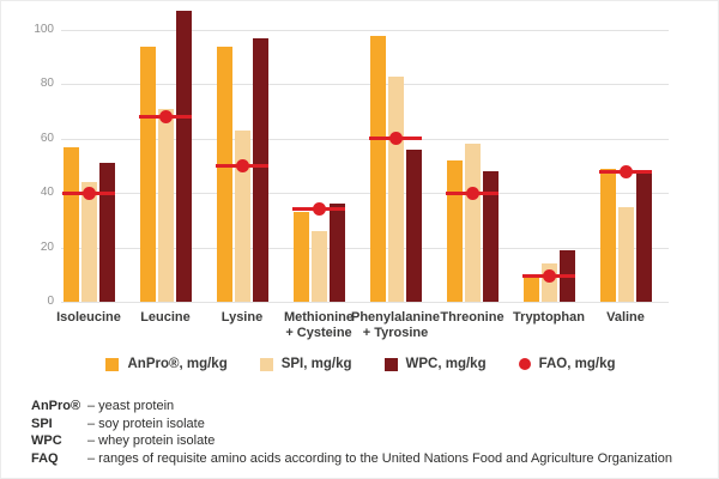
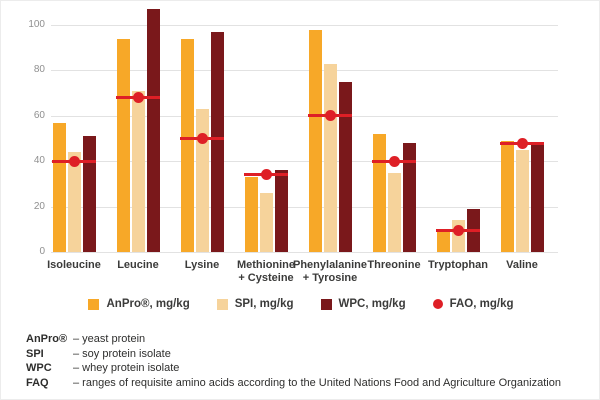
WPC, mg/kg/Phenylalanine + Tyrosine: 56 -> 75
SPI, mg/kg/Threonine: 58 -> 35
SPI, mg/kg/Valine: 35 -> 45
